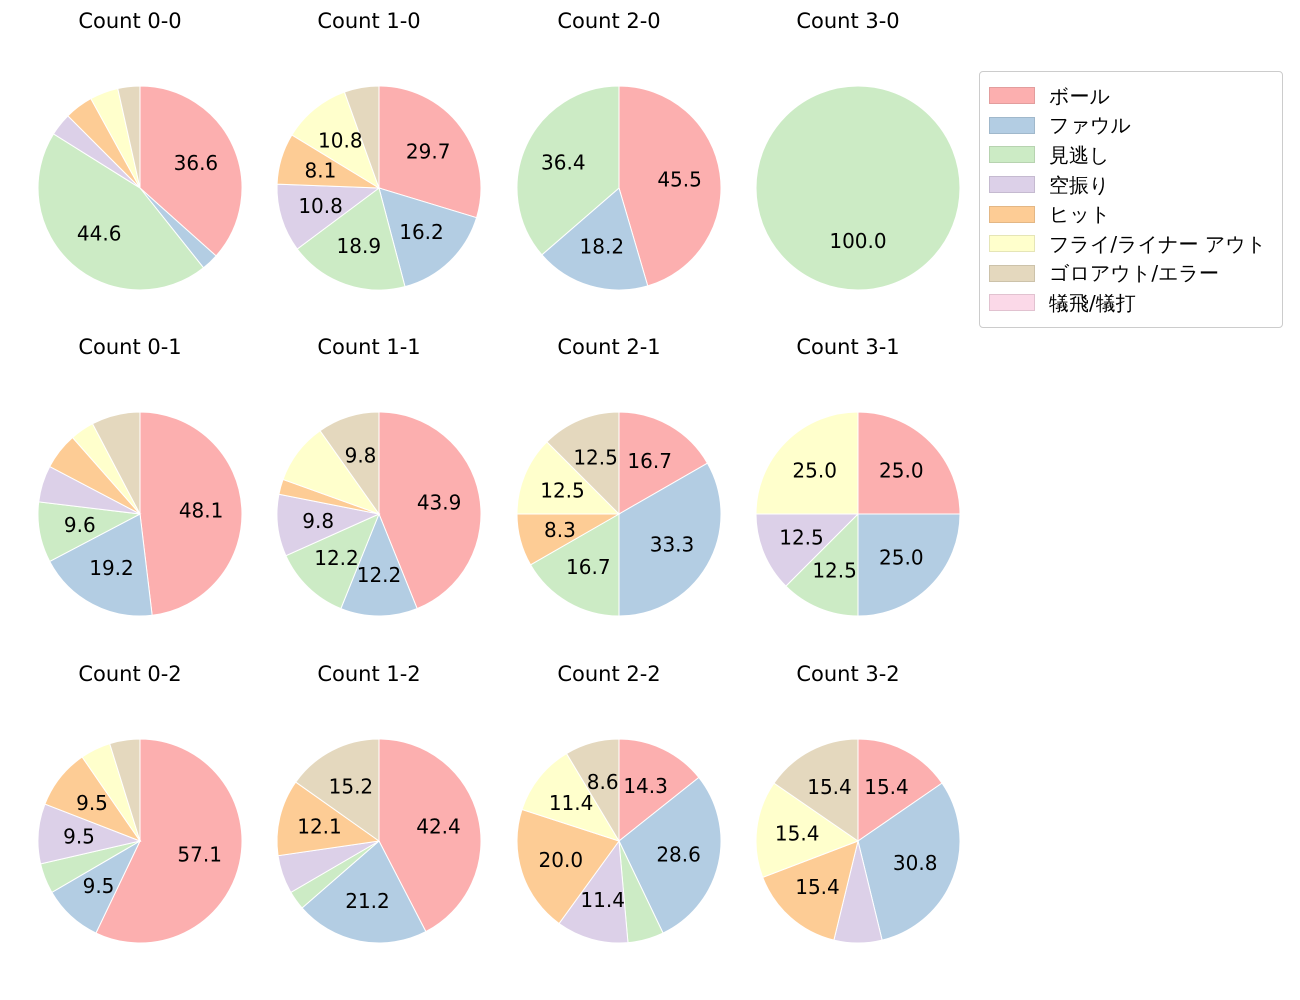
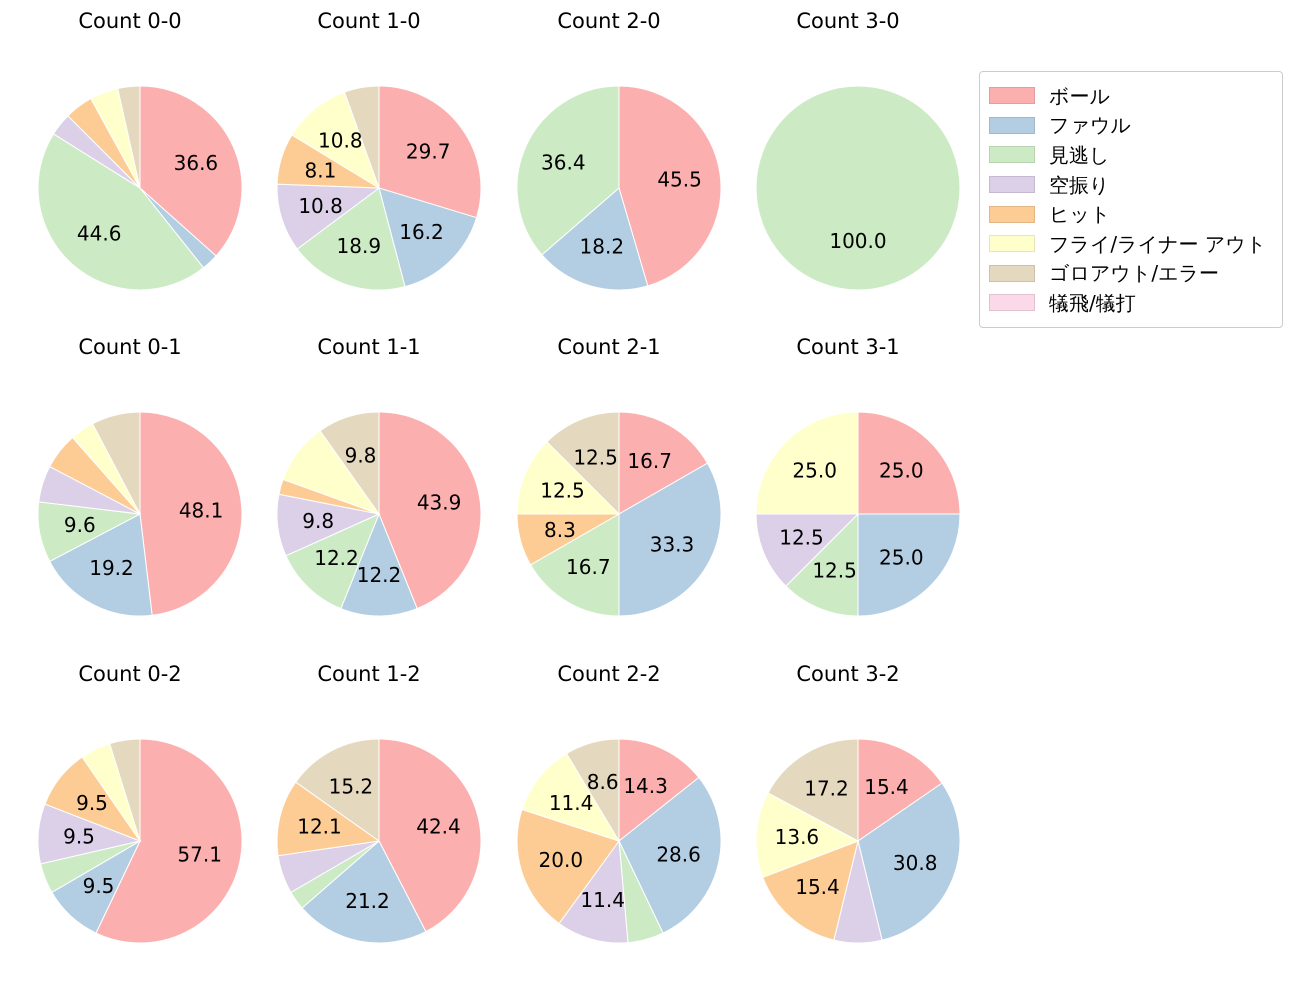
Count 3-2/フライ/ライナー アウト: 15.4 -> 13.6
Count 3-2/ゴロアウト/エラー: 15.4 -> 17.2
